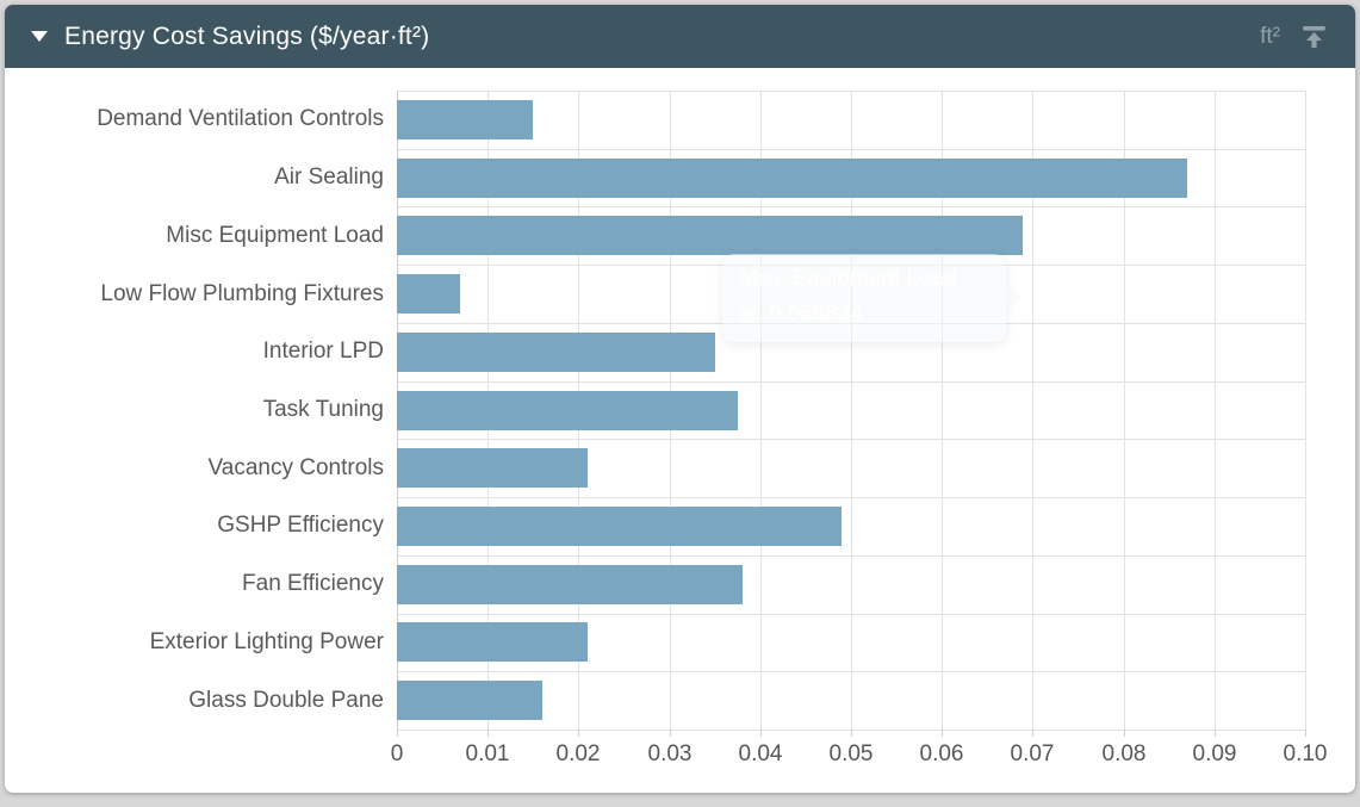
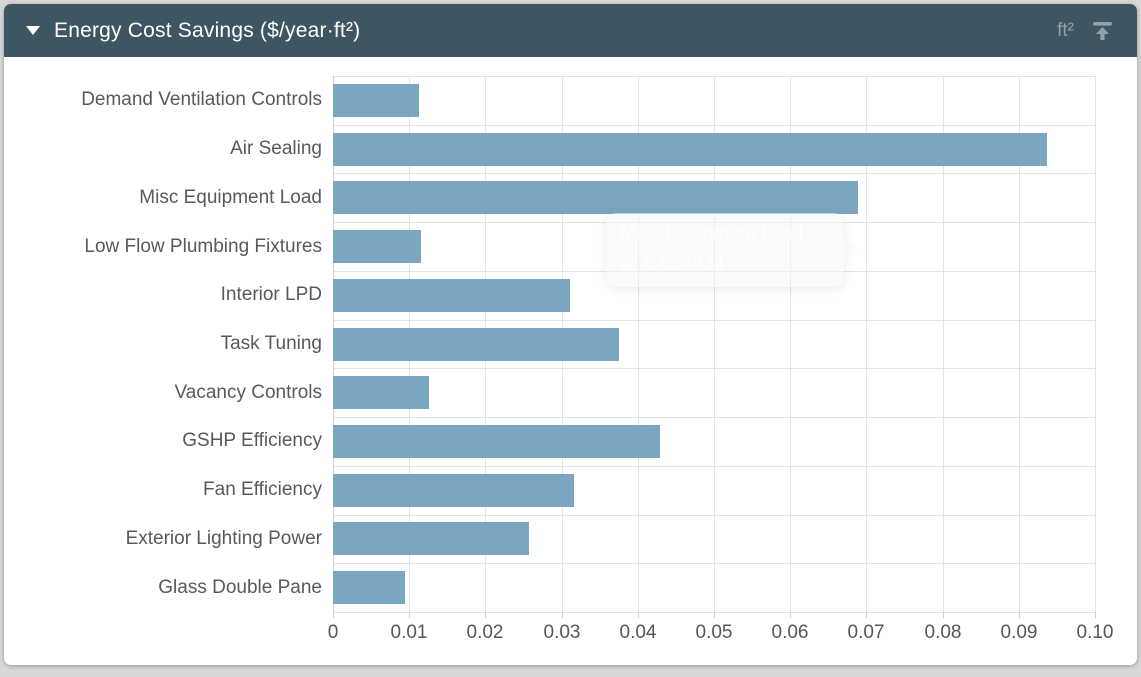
Demand Ventilation Controls: 0.015 -> 0.011
Air Sealing: 0.087 -> 0.094
Low Flow Plumbing Fixtures: 0.007 -> 0.011
Interior LPD: 0.035 -> 0.031
Vacancy Controls: 0.021 -> 0.013
GSHP Efficiency: 0.049 -> 0.043
Fan Efficiency: 0.038 -> 0.032
Exterior Lighting Power: 0.021 -> 0.026
Glass Double Pane: 0.016 -> 0.009
